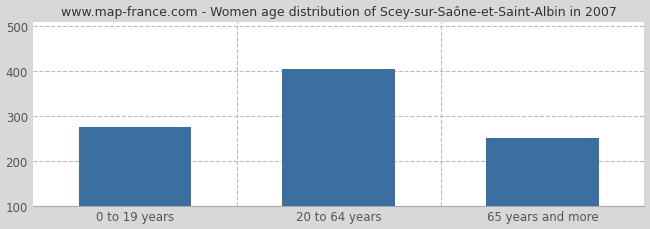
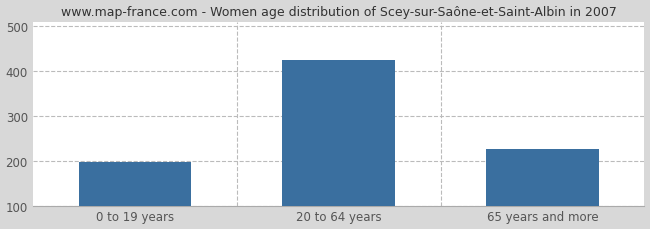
0 to 19 years: 275 -> 197
20 to 64 years: 405 -> 425
65 years and more: 250 -> 227
